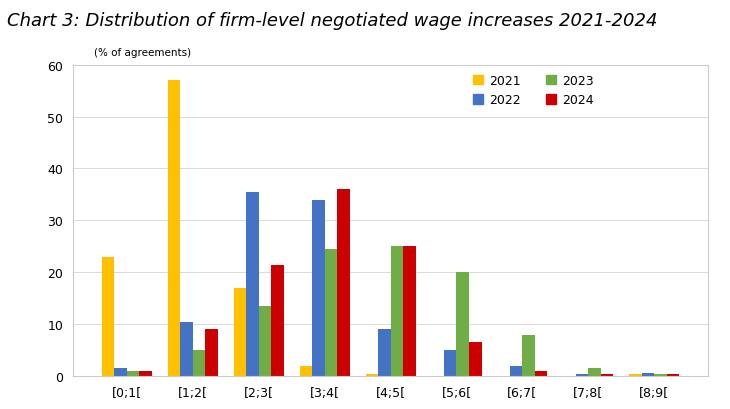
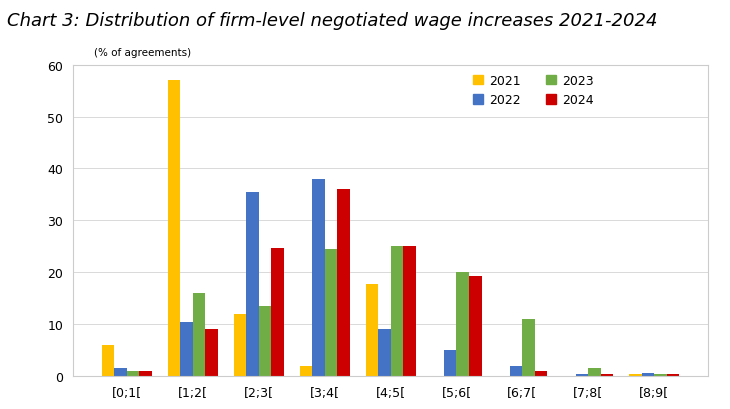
2021/[0;1[: 23.0 -> 6.0
2023/[1;2[: 5.0 -> 16.0
2021/[2;3[: 17.0 -> 12.0
2024/[2;3[: 21.5 -> 24.6
2022/[3;4[: 34.0 -> 38.0
2021/[4;5[: 0.5 -> 17.8
2024/[5;6[: 6.5 -> 19.2
2023/[6;7[: 8.0 -> 11.0
